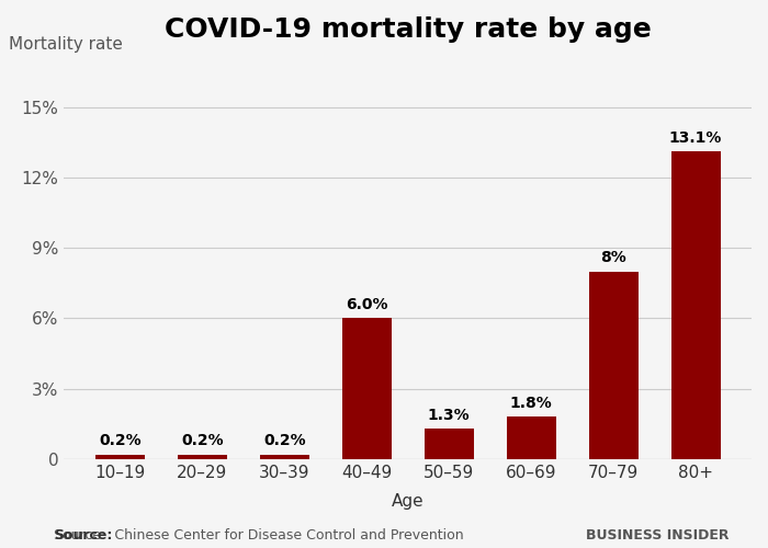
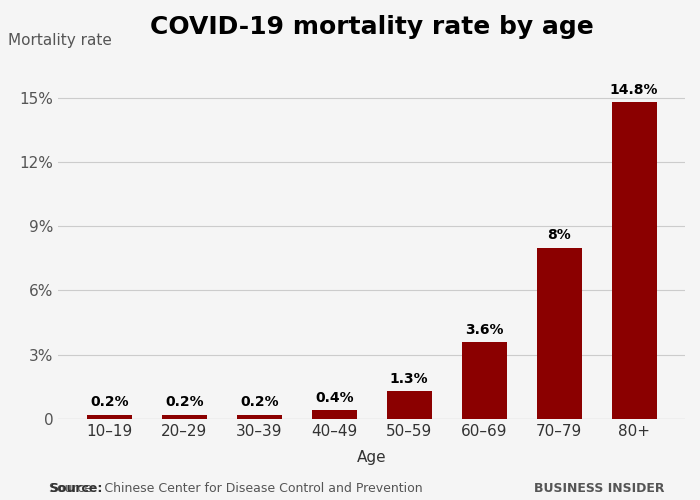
40–49: 6.0% -> 0.4%
60–69: 1.8% -> 3.6%
80+: 13.1% -> 14.8%
